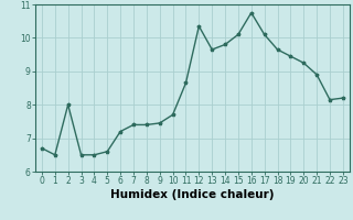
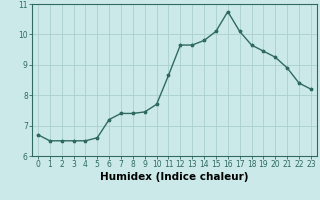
2: 8.00 -> 6.50
12: 10.35 -> 9.65
22: 8.15 -> 8.40
